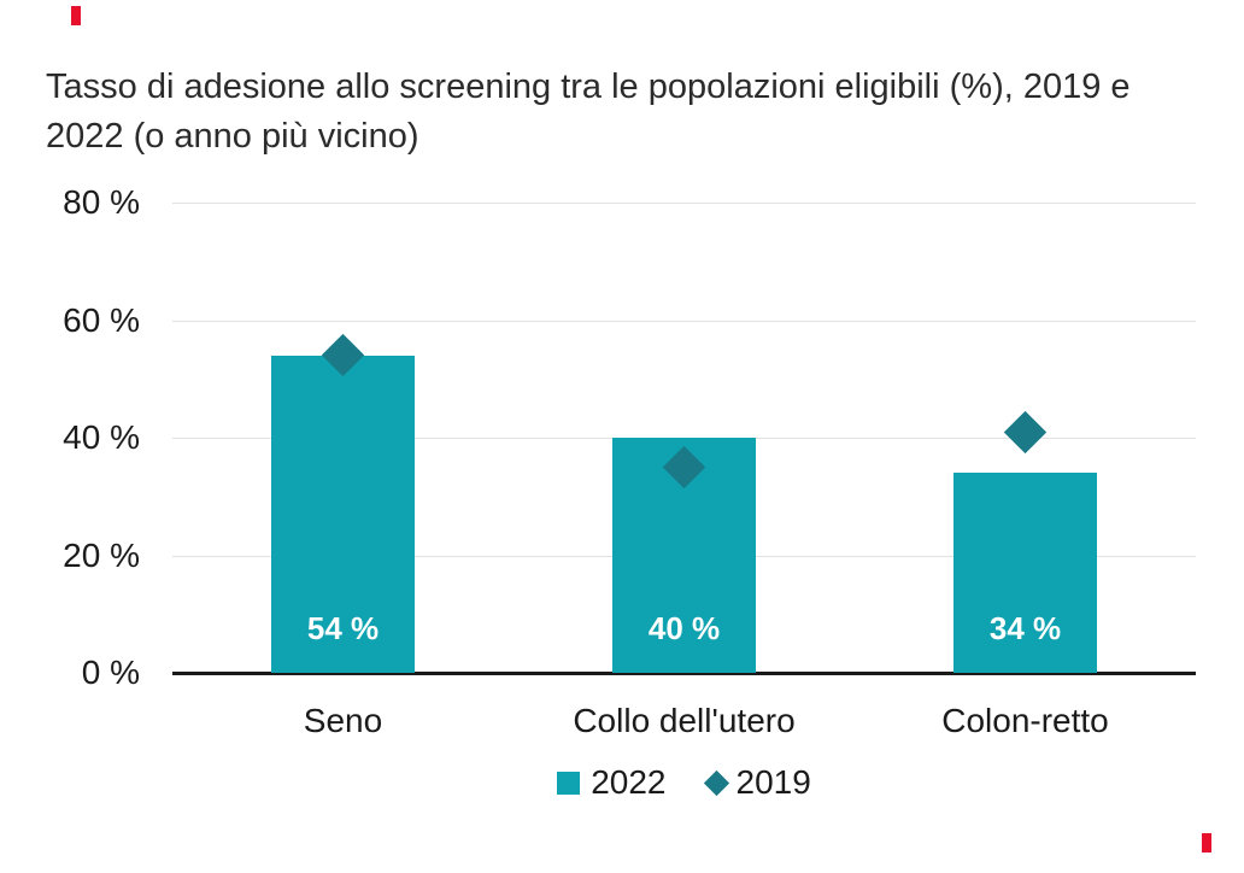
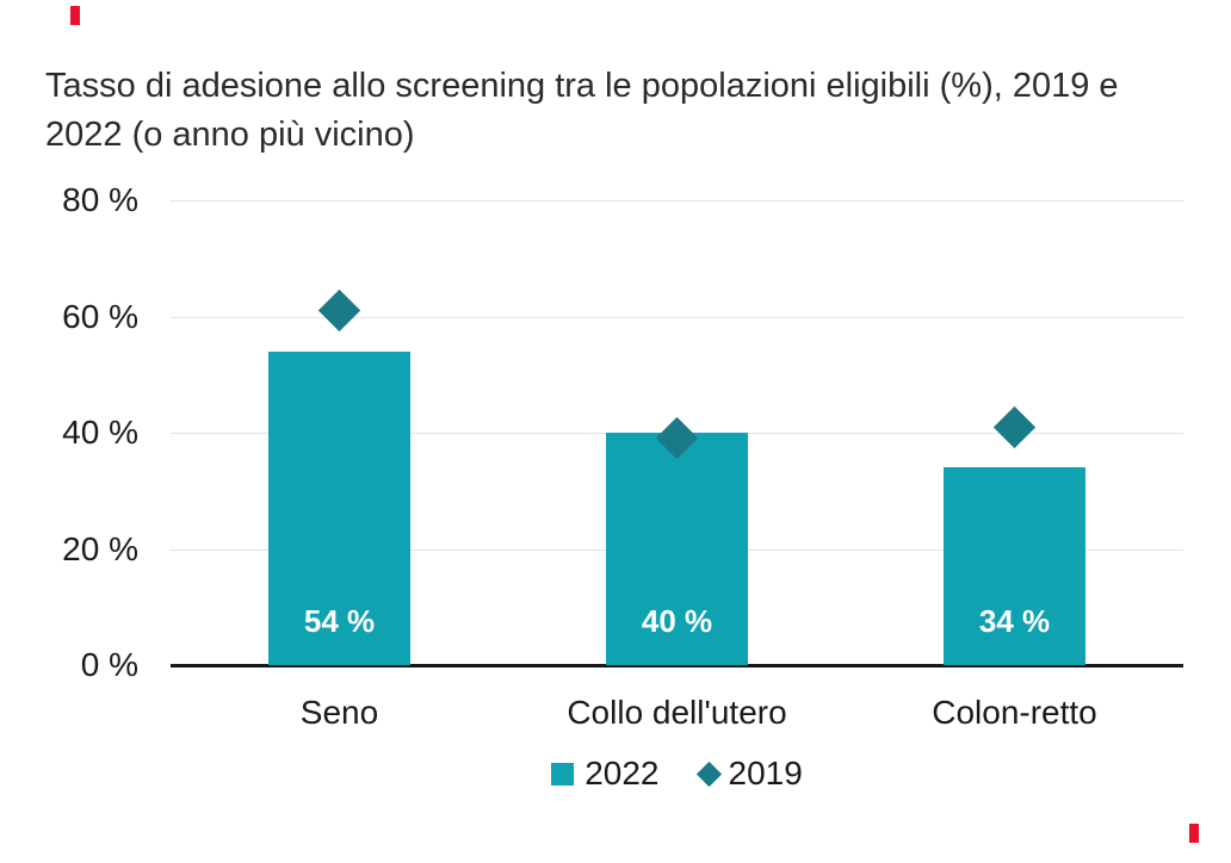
2019/Seno: 54% -> 61%
2019/Collo dell'utero: 35% -> 39%
